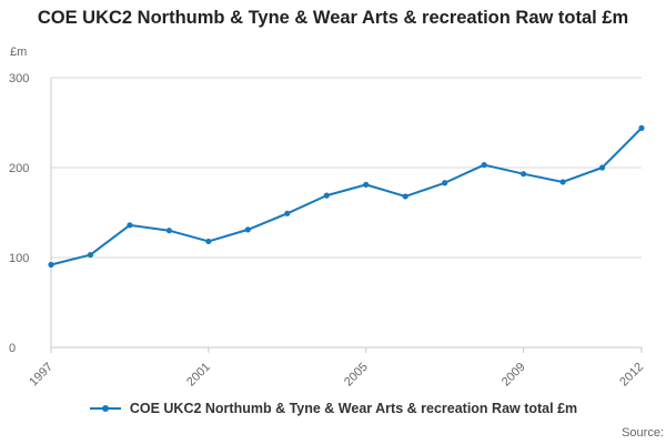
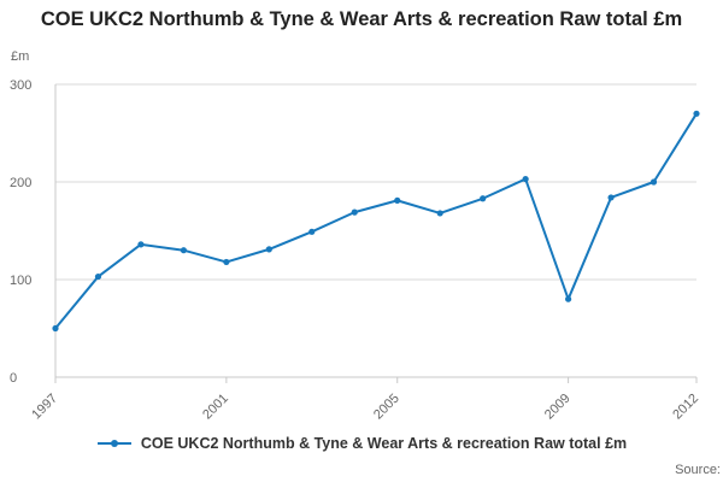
1997: 90 -> 50
2009: 190 -> 80
2012: 240 -> 270
